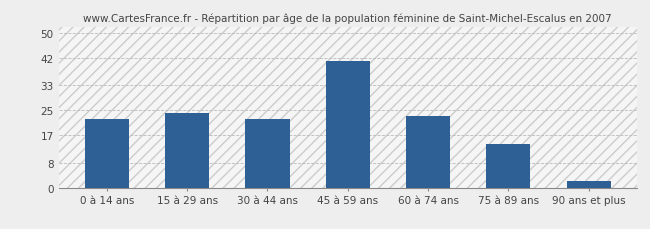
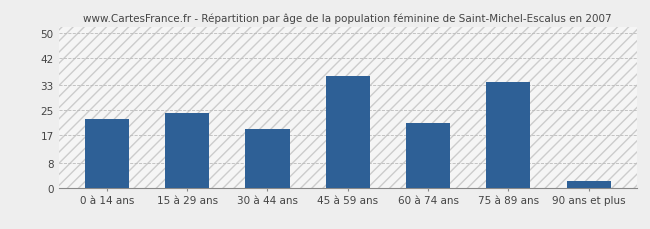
30 à 44 ans: 22 -> 19
45 à 59 ans: 41 -> 36
60 à 74 ans: 23 -> 21
75 à 89 ans: 14 -> 34
